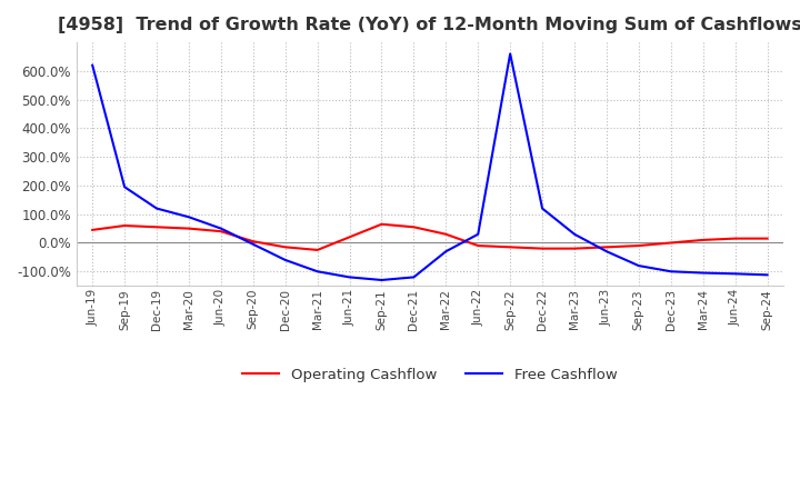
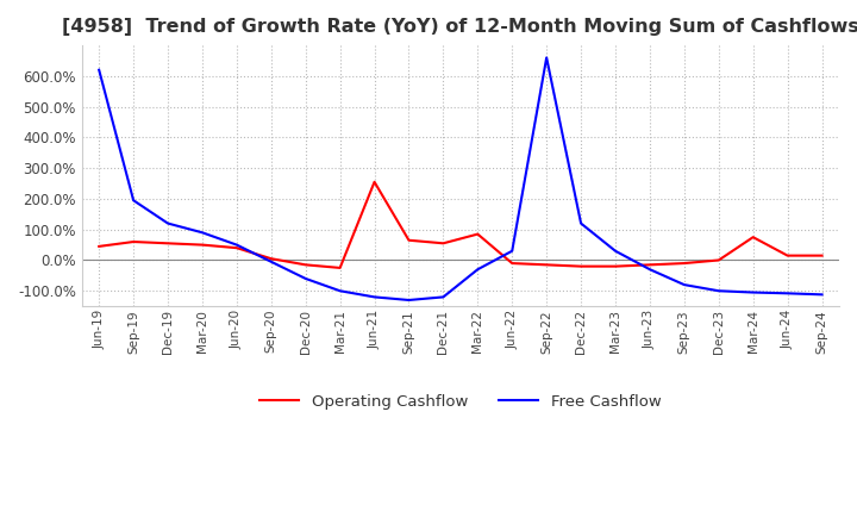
Operating Cashflow/Jun-21: 20% -> 255%
Operating Cashflow/Mar-22: 30% -> 85%
Operating Cashflow/Mar-24: 10% -> 75%
